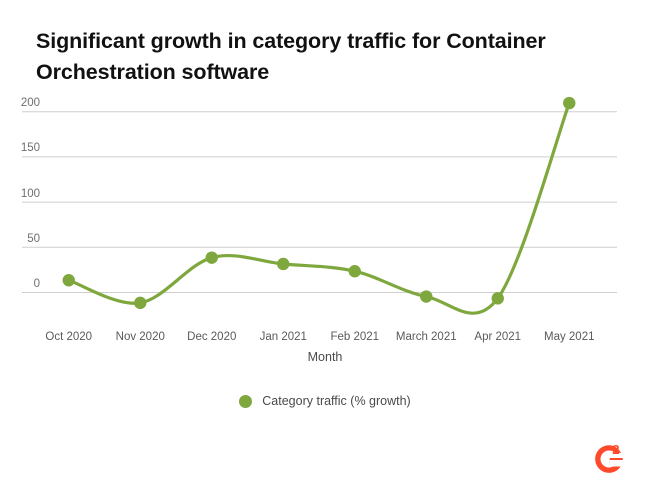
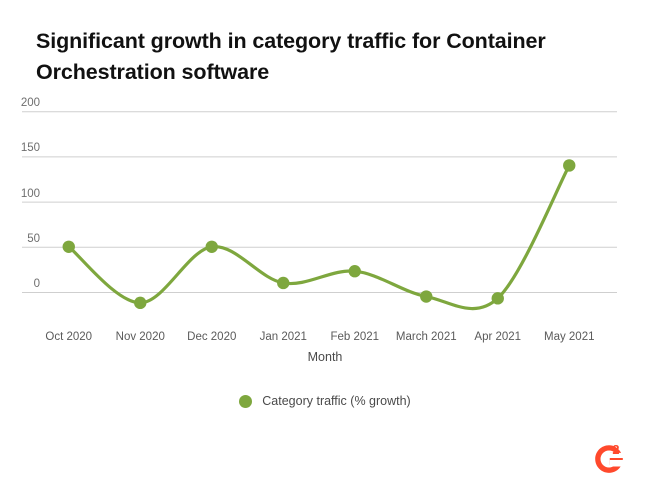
Oct 2020: 10 -> 50
Dec 2020: 40 -> 50
Jan 2021: 30 -> 10
May 2021: 210 -> 140
